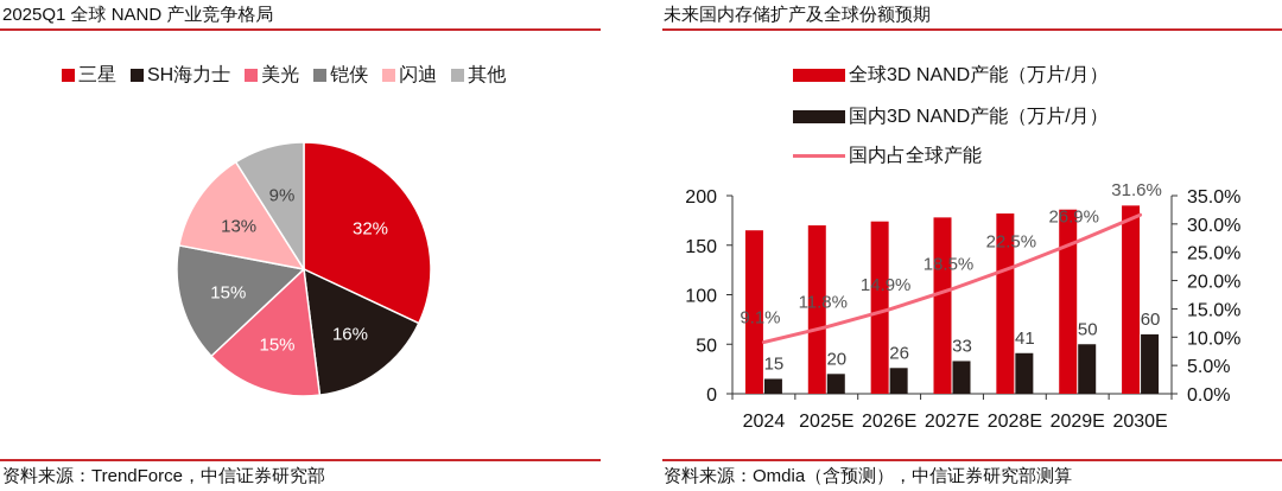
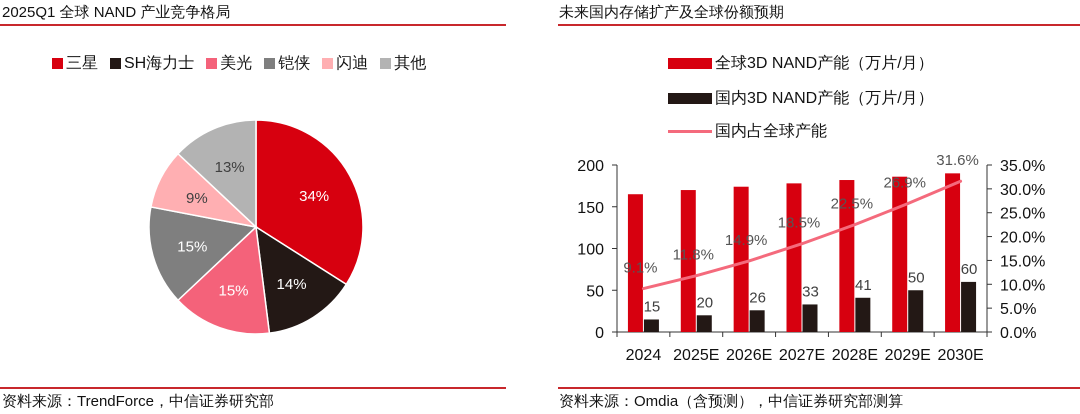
2025Q1 全球 NAND 产业竞争格局/三星: 32% -> 34%
2025Q1 全球 NAND 产业竞争格局/SH海力士: 16% -> 14%
2025Q1 全球 NAND 产业竞争格局/闪迪: 13% -> 9%
2025Q1 全球 NAND 产业竞争格局/其他: 9% -> 13%
